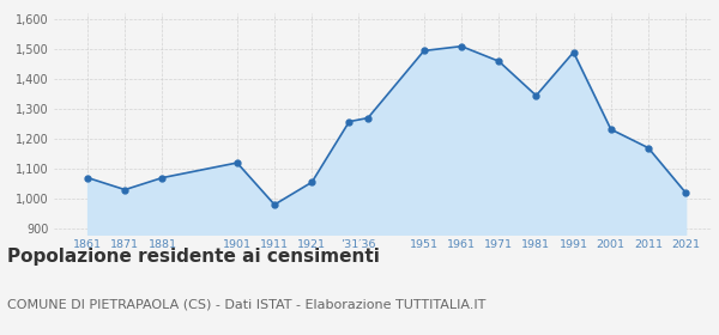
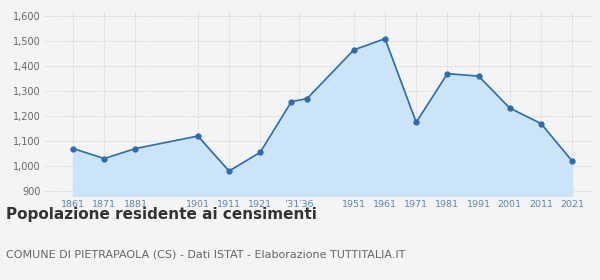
1951: 1,495 -> 1,465
1971: 1,460 -> 1,175
1981: 1,345 -> 1,370
1991: 1,490 -> 1,360
